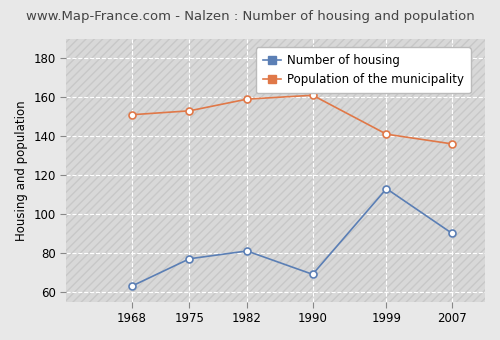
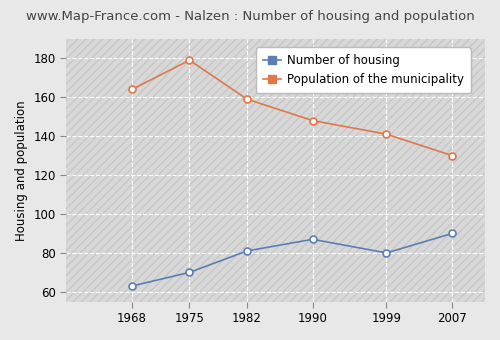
Population of the municipality/1968: 151 -> 164
Number of housing/1975: 77 -> 70
Population of the municipality/1975: 153 -> 179
Number of housing/1990: 69 -> 87
Population of the municipality/1990: 161 -> 148
Number of housing/1999: 113 -> 80
Population of the municipality/2007: 136 -> 130
